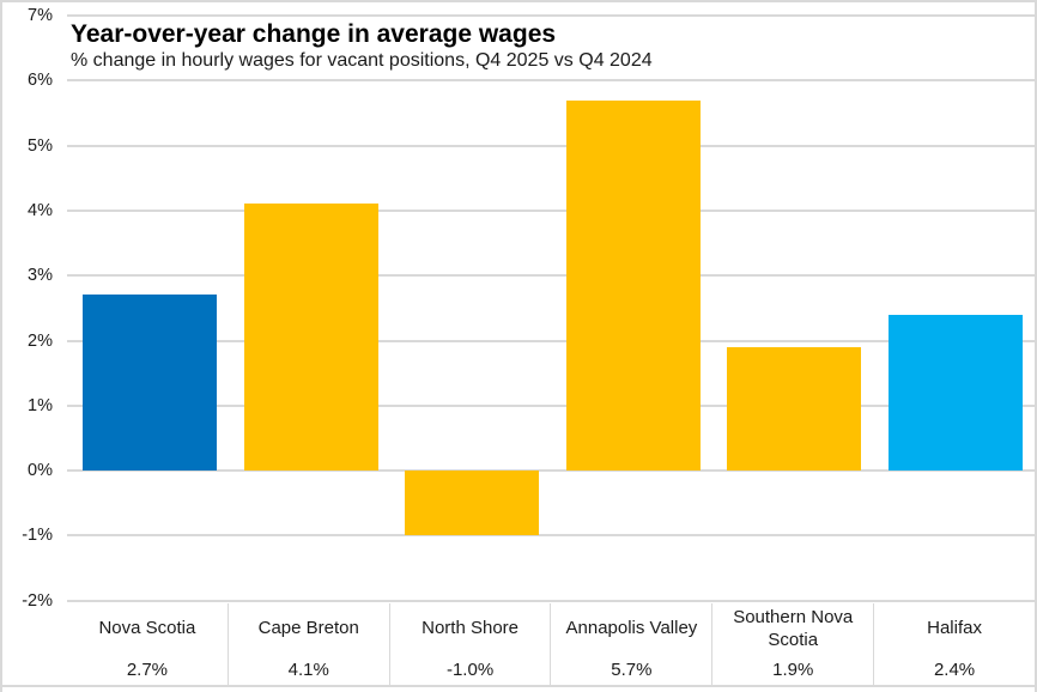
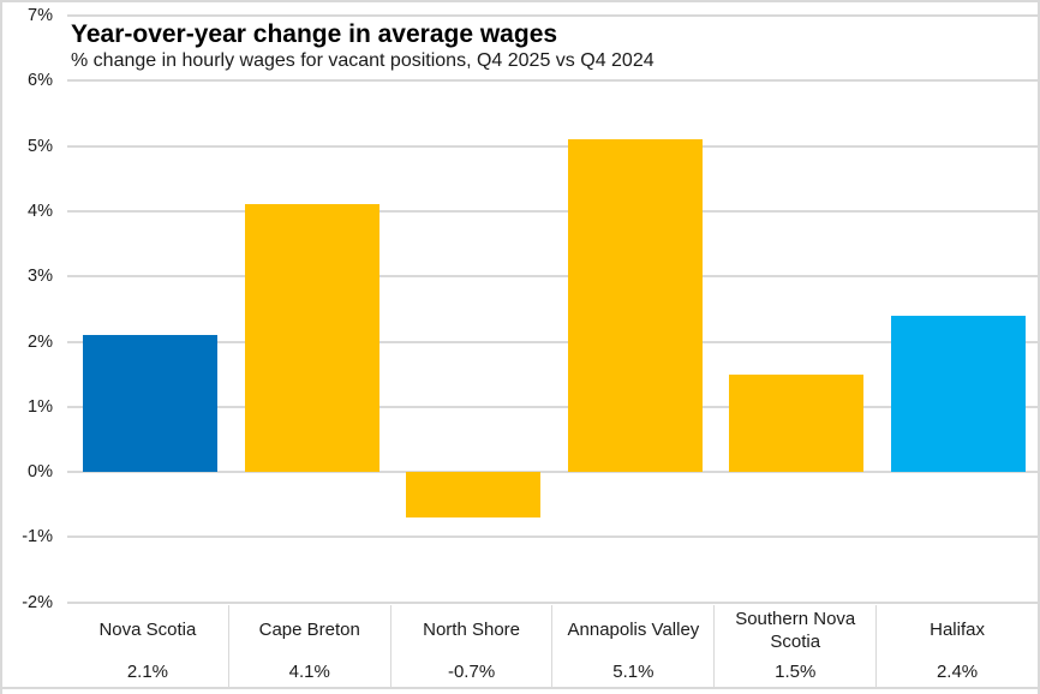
Nova Scotia: 2.7% -> 2.1%
North Shore: -1.0% -> -0.7%
Annapolis Valley: 5.7% -> 5.1%
Southern Nova Scotia: 1.9% -> 1.5%
